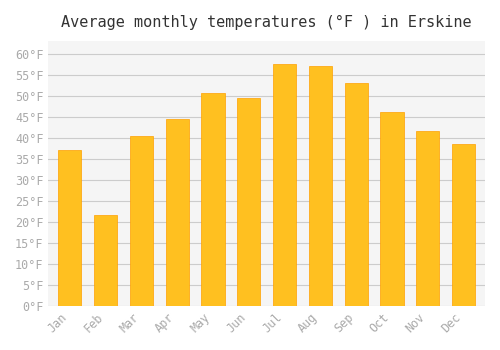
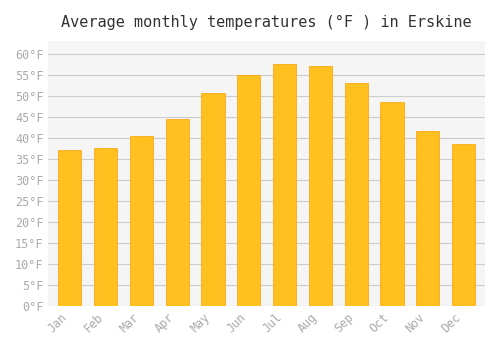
Feb: 21.5°F -> 37.5°F
Jun: 49.5°F -> 55.0°F
Oct: 46.0°F -> 48.5°F
